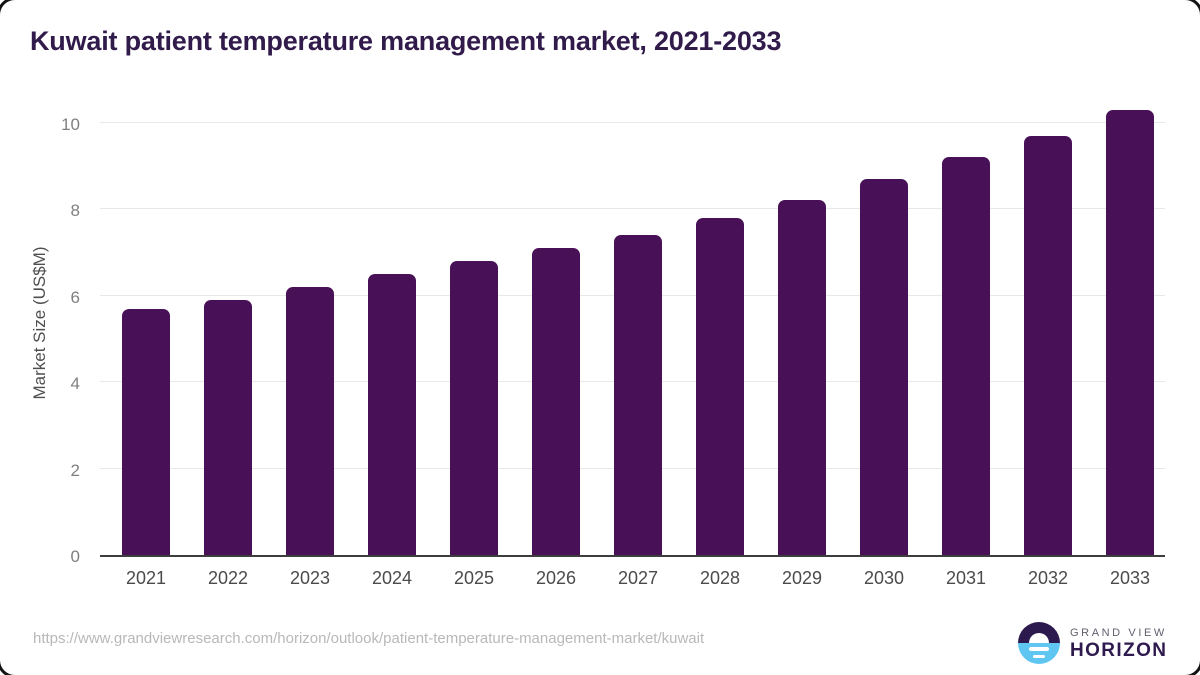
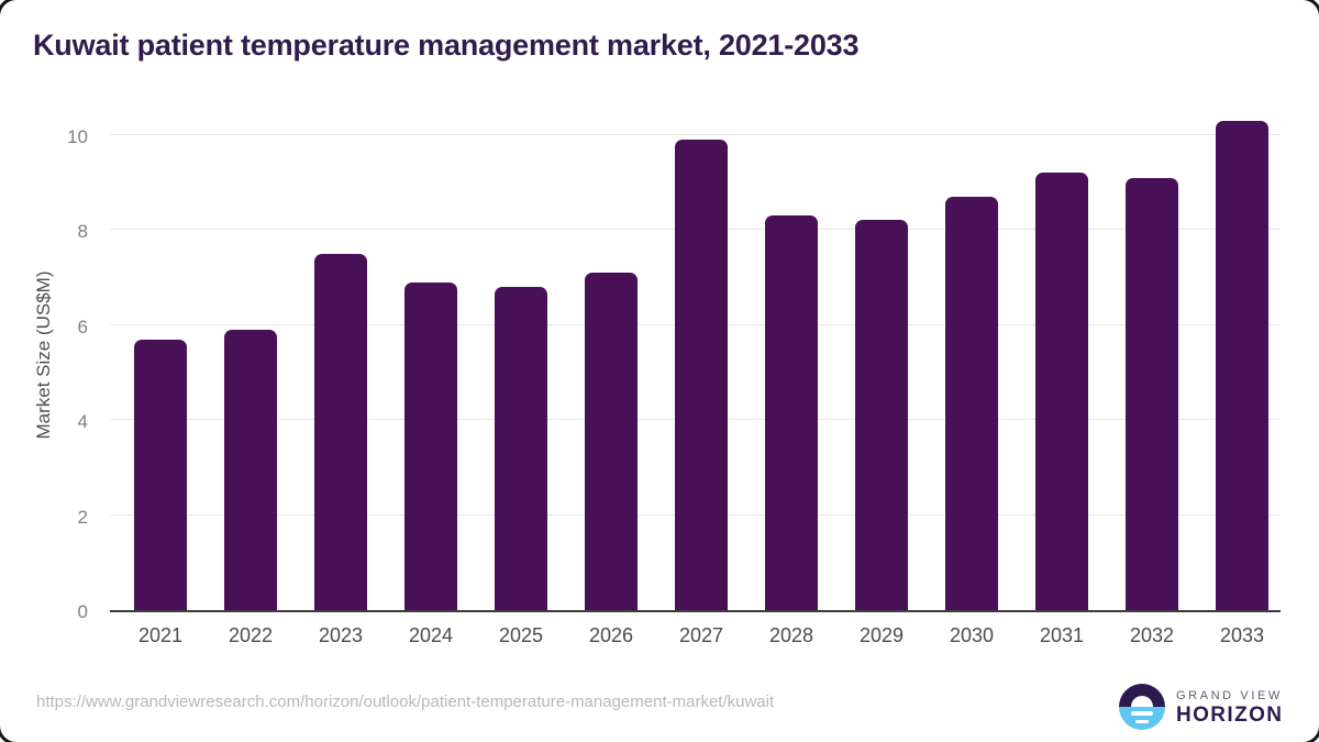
2023: 6.2 -> 7.5
2024: 6.5 -> 6.9
2027: 7.4 -> 9.9
2028: 7.8 -> 8.3
2032: 9.7 -> 9.1
